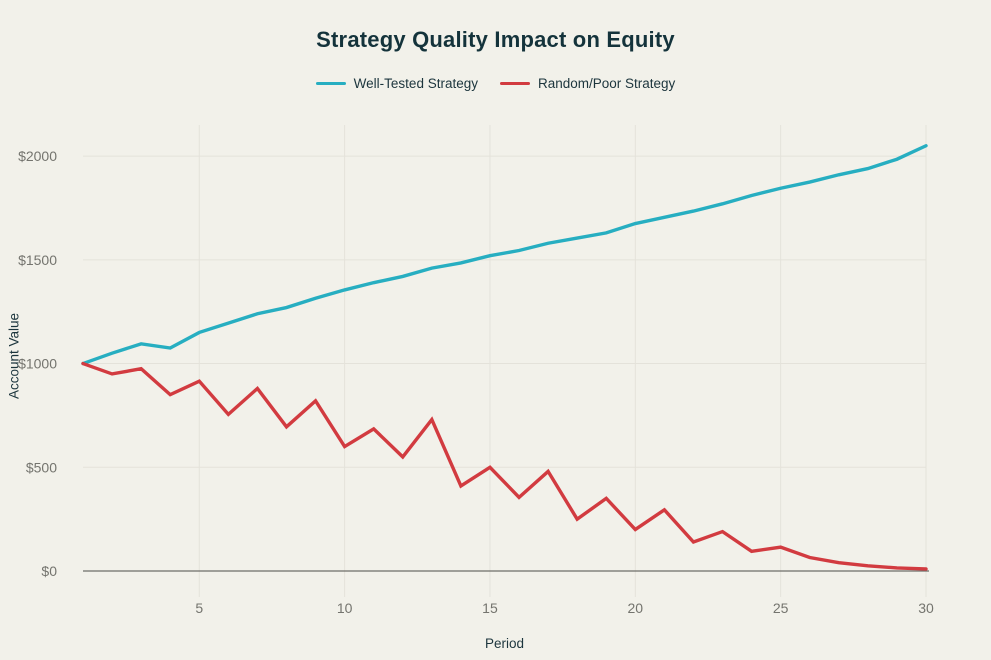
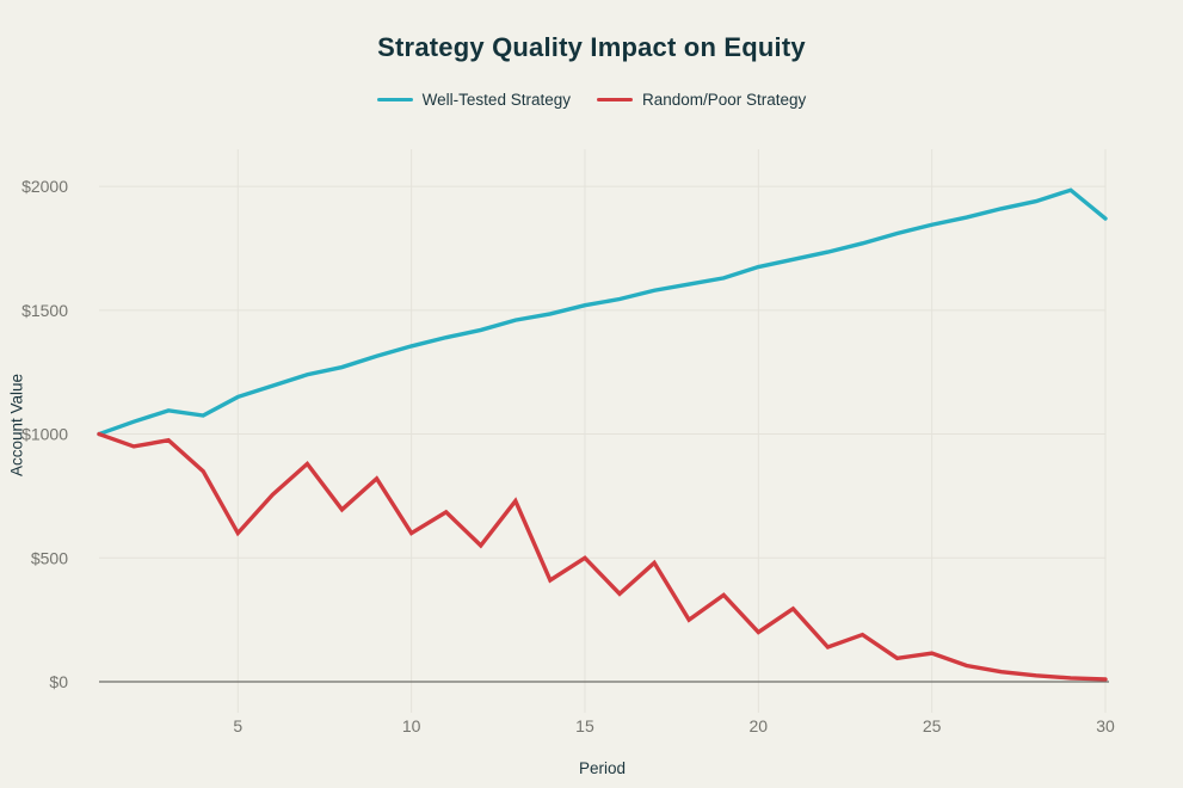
Random/Poor Strategy/5: $920 -> $600
Well-Tested Strategy/30: $2050 -> $1870
